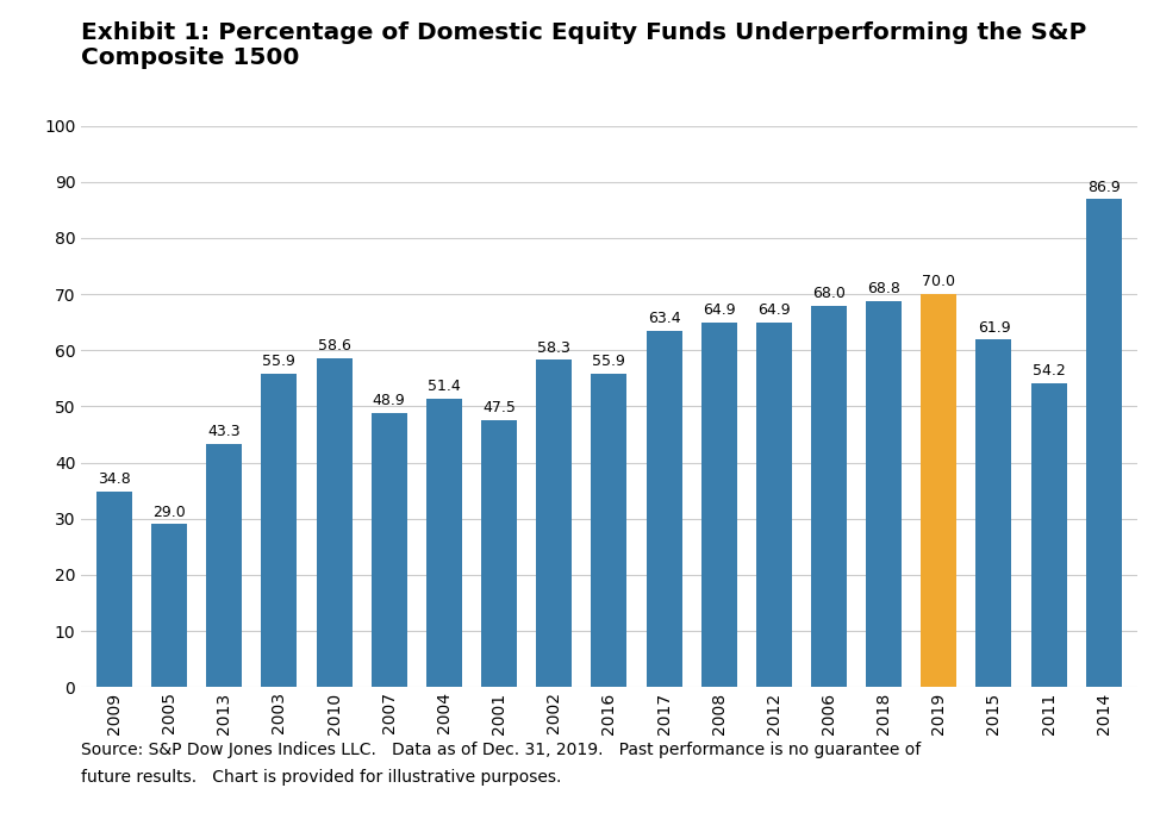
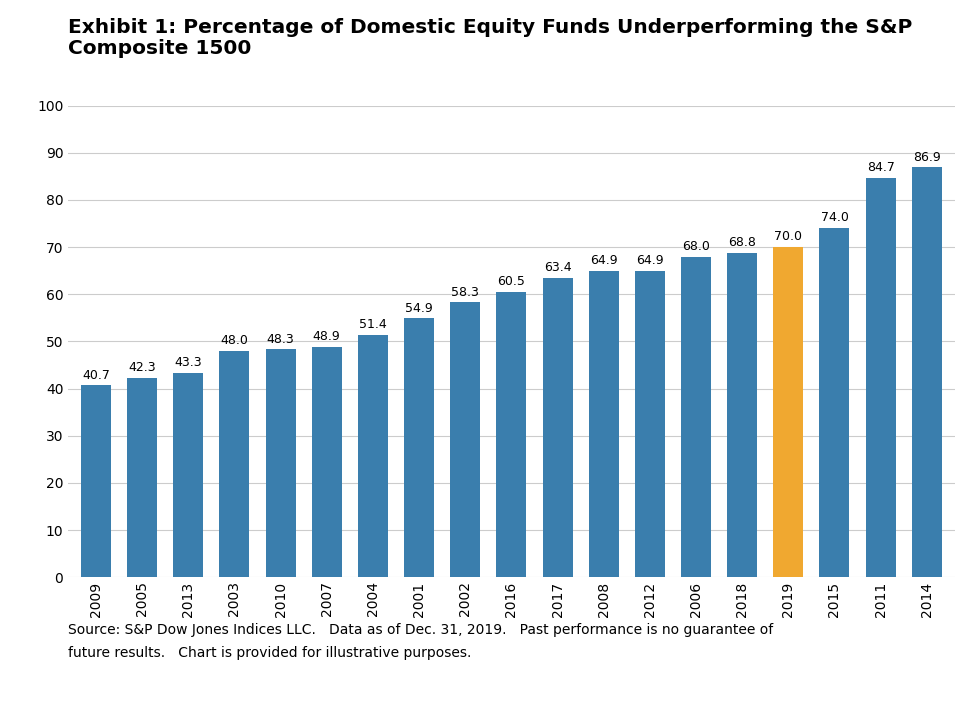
2009: 34.8 -> 40.7
2005: 29.0 -> 42.3
2003: 55.9 -> 48.0
2010: 58.6 -> 48.3
2001: 47.5 -> 54.9
2016: 55.9 -> 60.5
2015: 61.9 -> 74.0
2011: 54.2 -> 84.7
